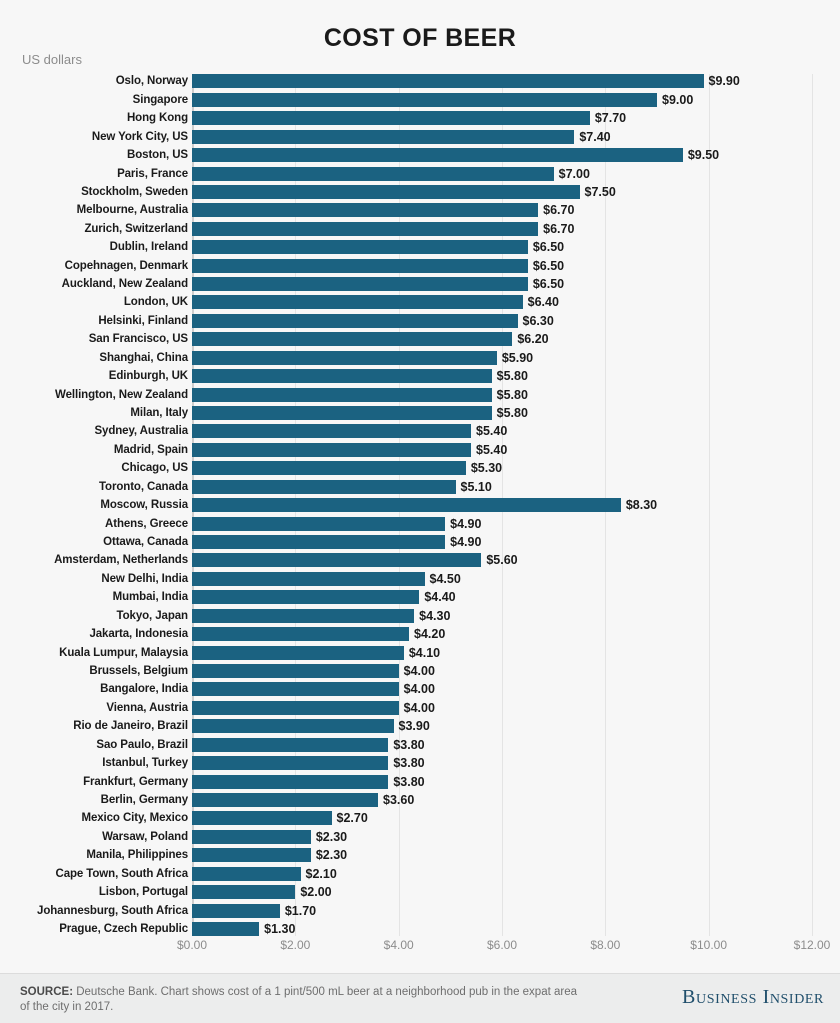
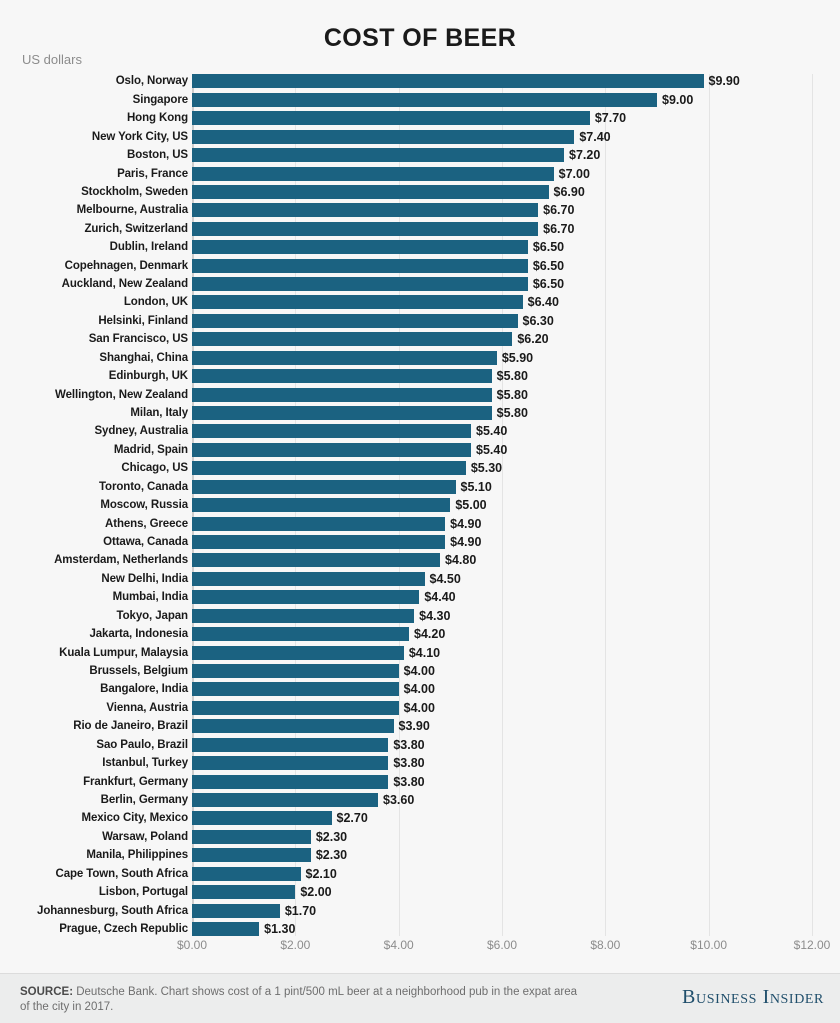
Boston, US: $9.50 -> $7.20
Stockholm, Sweden: $7.50 -> $6.90
Moscow, Russia: $8.30 -> $5.00
Amsterdam, Netherlands: $5.60 -> $4.80
